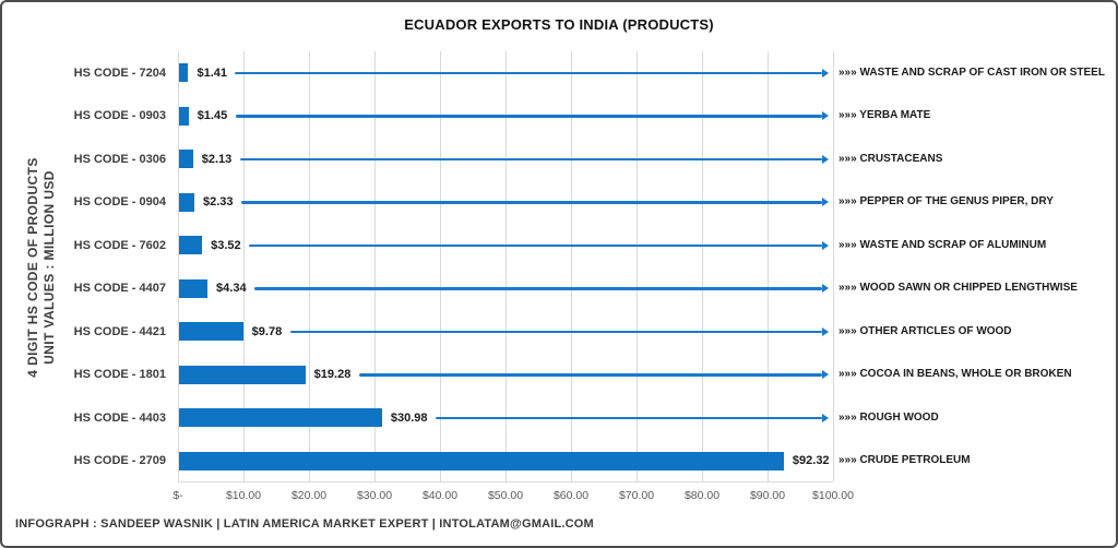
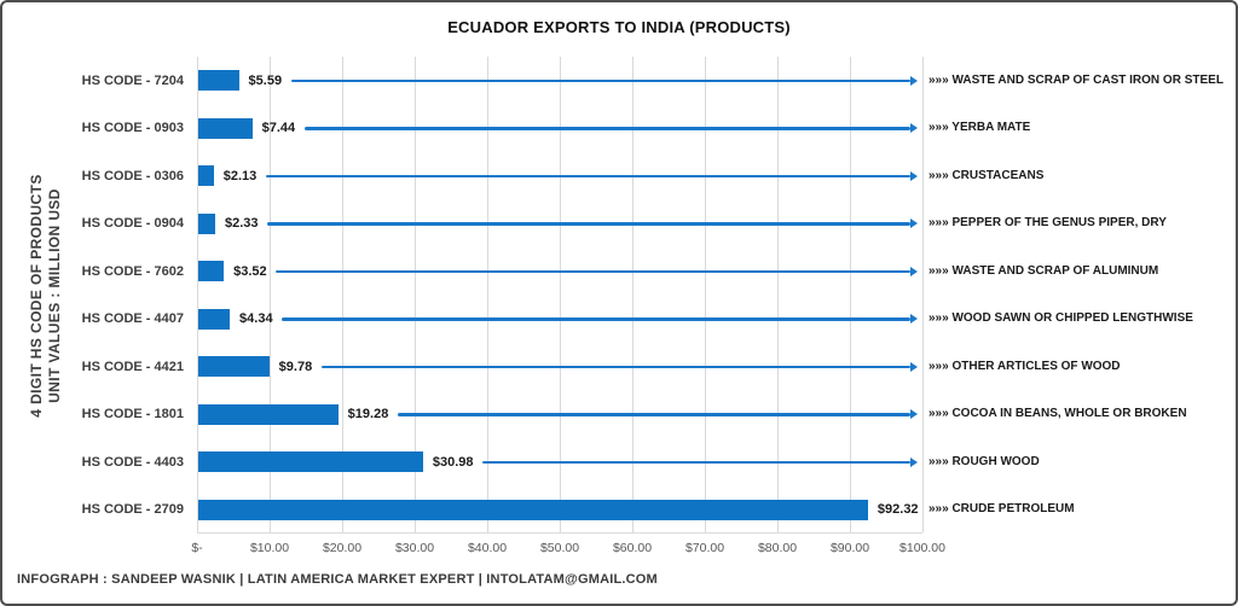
HS CODE - 7204: $1.41 -> $5.59
HS CODE - 0903: $1.45 -> $7.44
